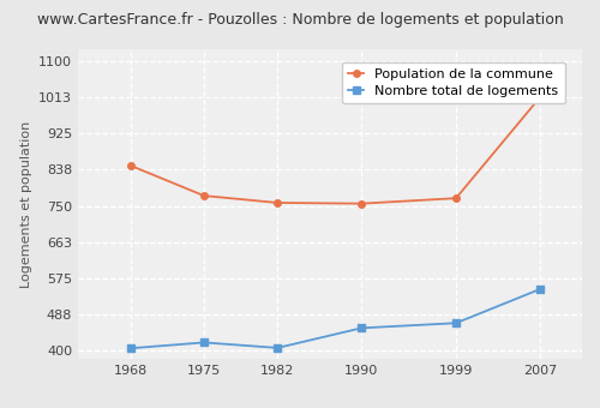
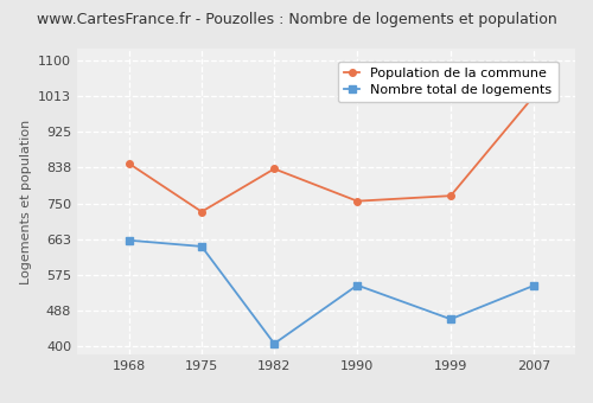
Nombre total de logements/1968: 406 -> 660
Nombre total de logements/1975: 420 -> 645
Population de la commune/1975: 775 -> 730
Population de la commune/1982: 758 -> 835
Nombre total de logements/1990: 455 -> 550
